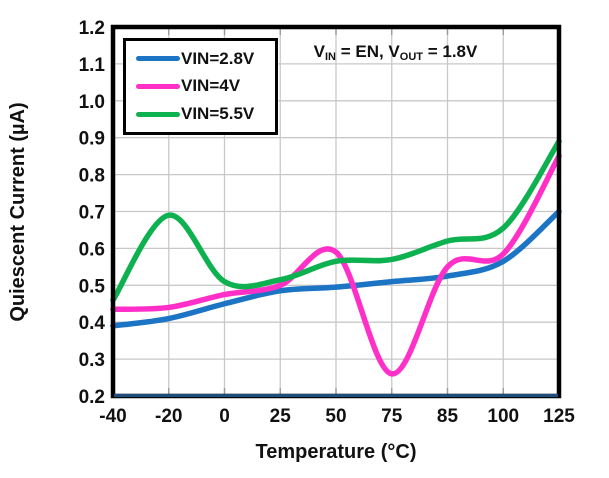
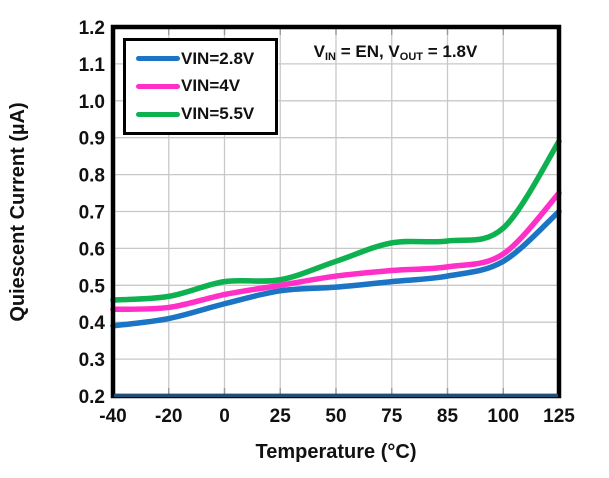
VIN=5.5V/-20: 0.69 -> 0.47
VIN=4V/50: 0.59 -> 0.53
VIN=4V/75: 0.26 -> 0.54
VIN=5.5V/75: 0.57 -> 0.61
VIN=4V/125: 0.85 -> 0.75
